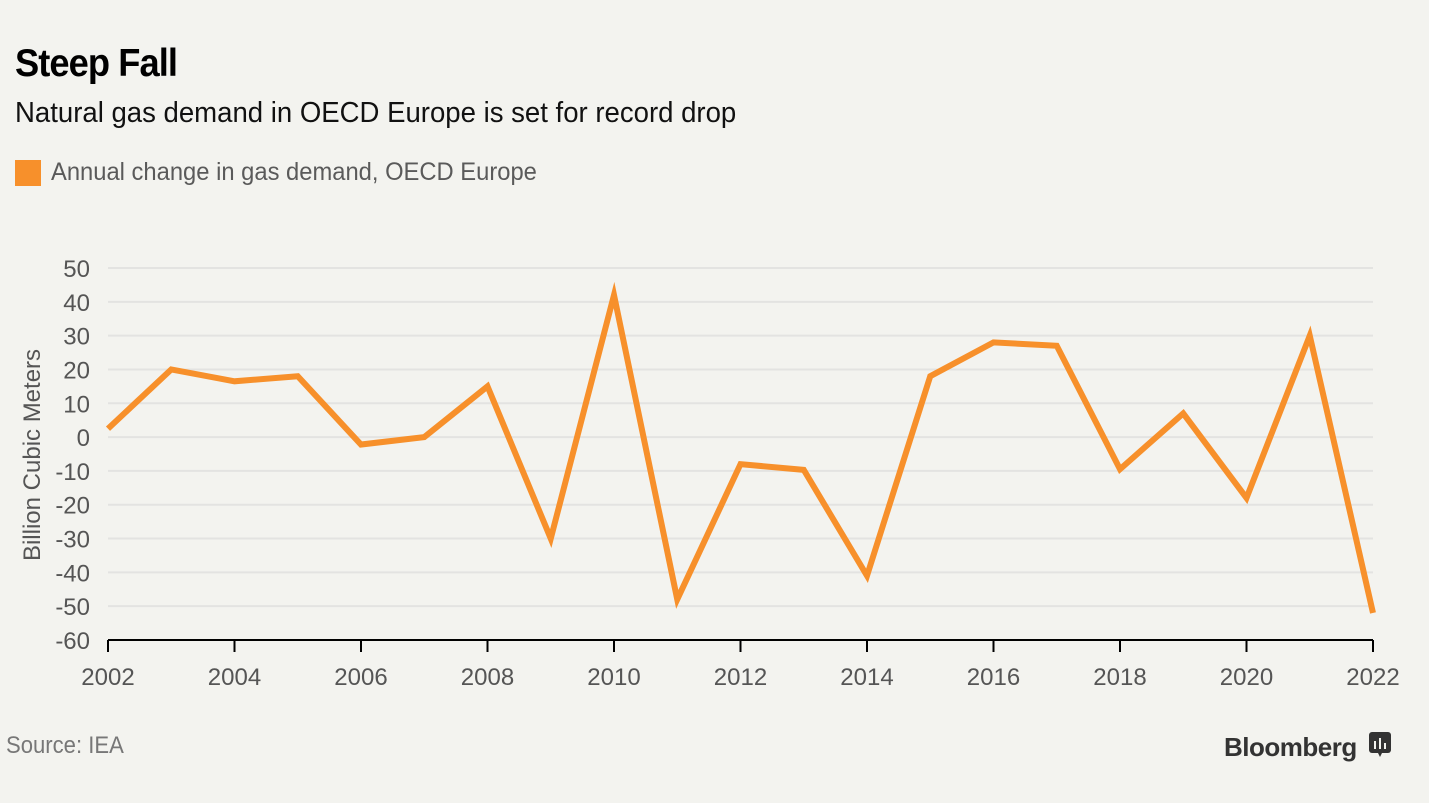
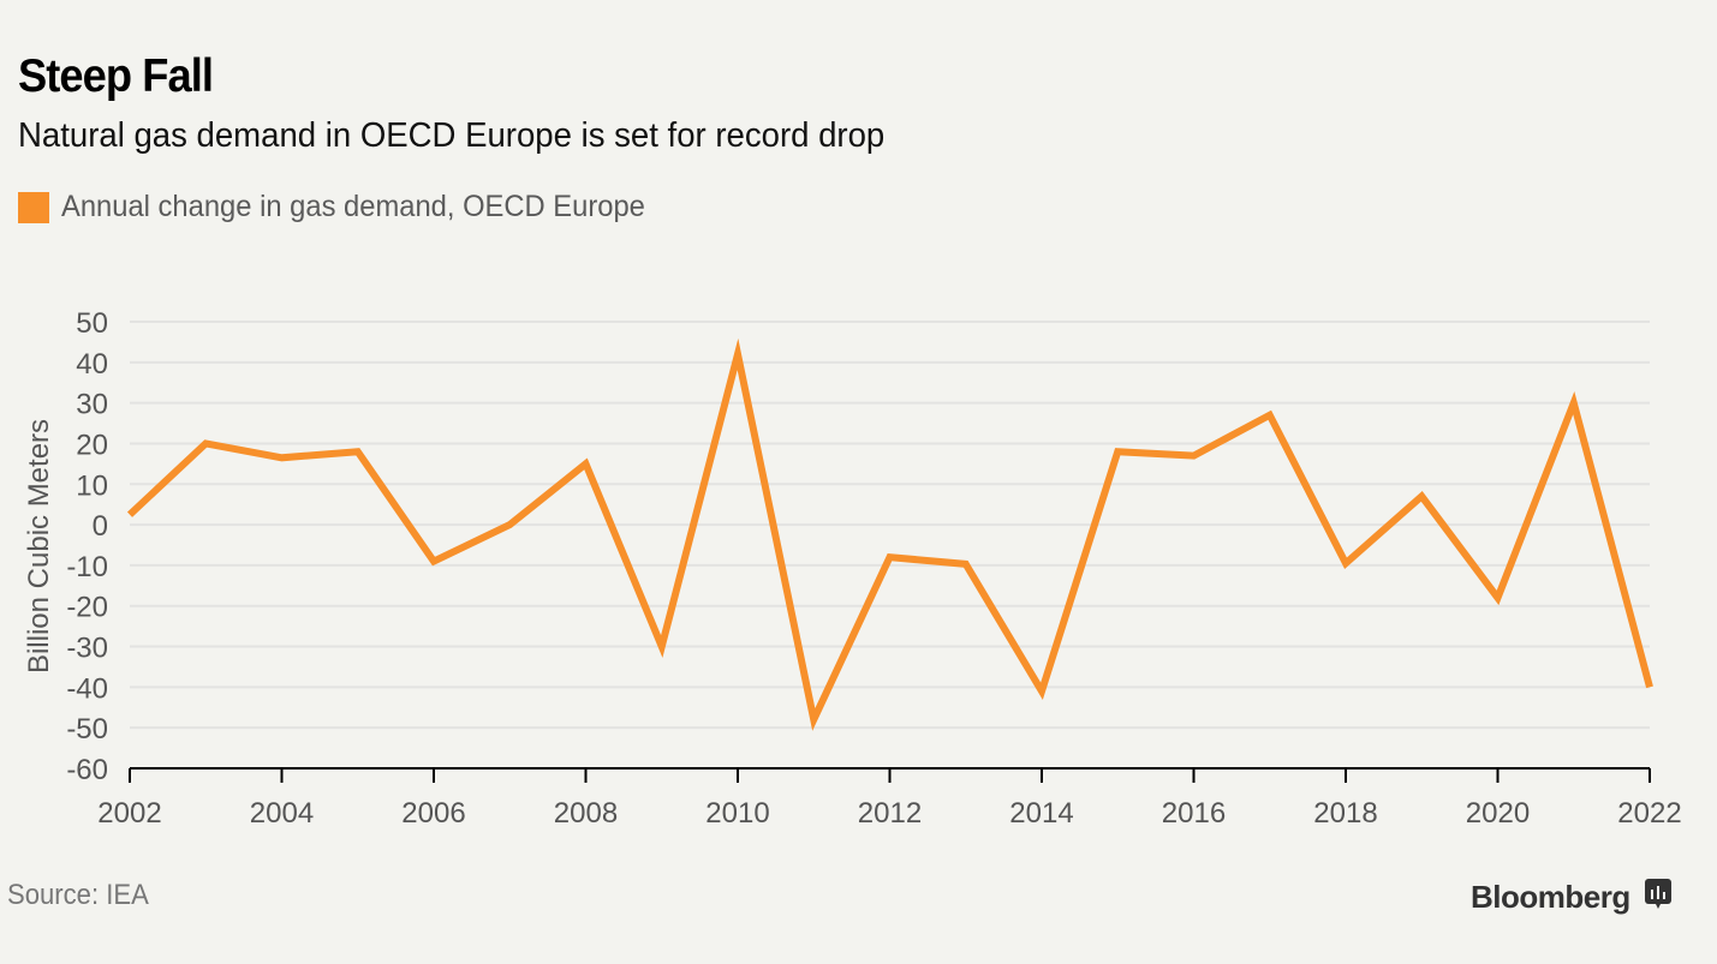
2006: -2 -> -9
2016: 28 -> 17
2022: -52 -> -40
